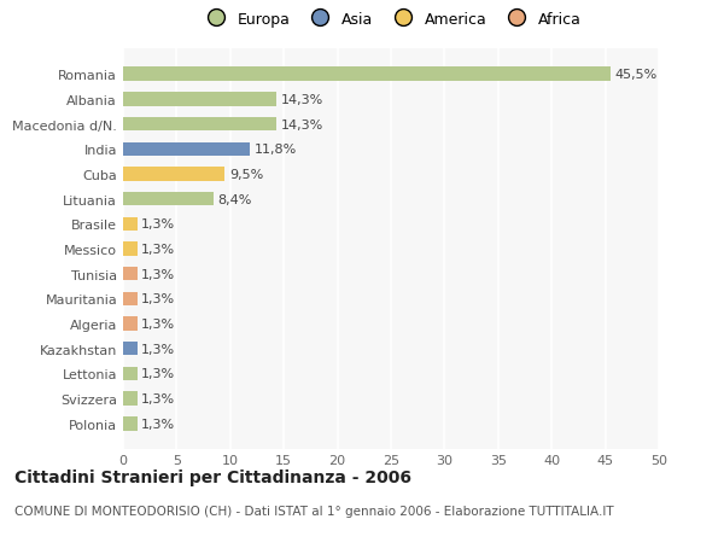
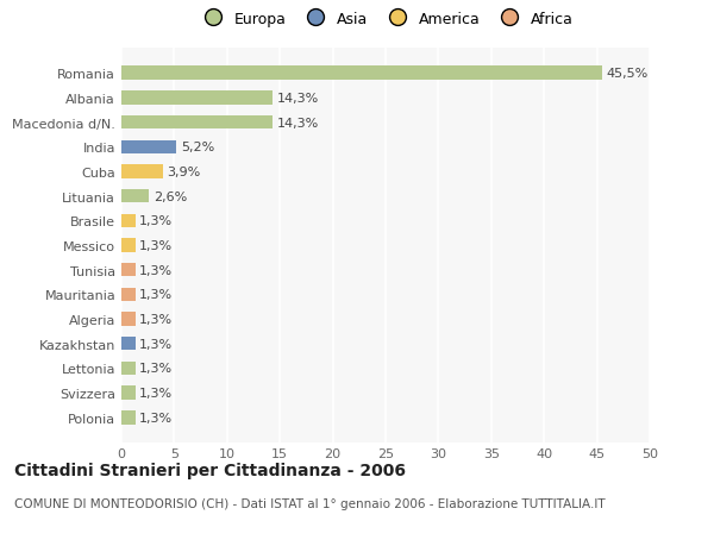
India: 11,8% -> 5,2%
Cuba: 9,5% -> 3,9%
Lituania: 8,4% -> 2,6%
